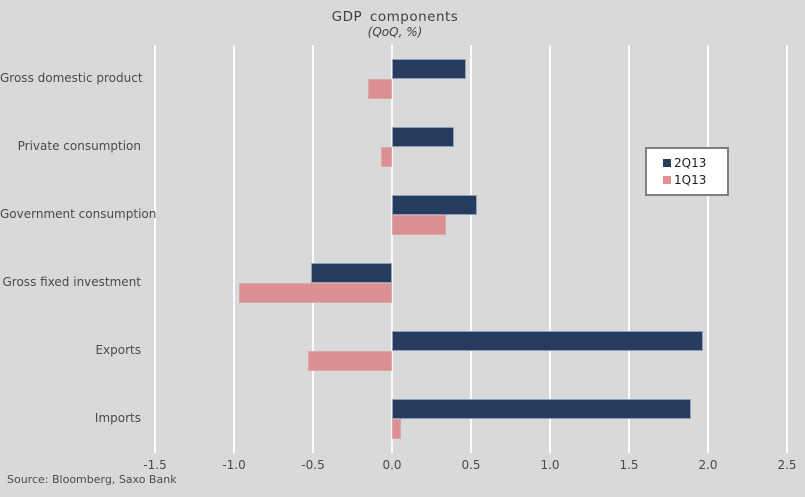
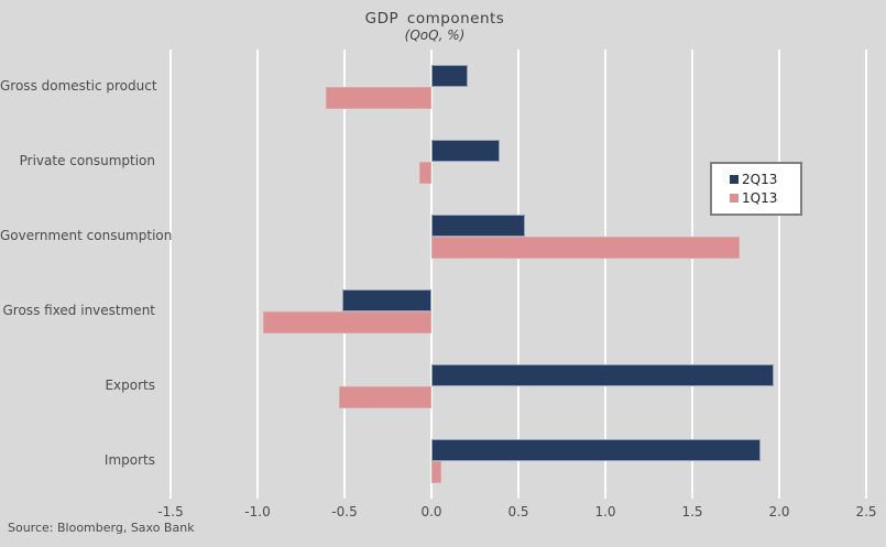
2Q13/Gross domestic product: 0.47 -> 0.21
1Q13/Gross domestic product: -0.15 -> -0.61
1Q13/Government consumption: 0.34 -> 1.77
